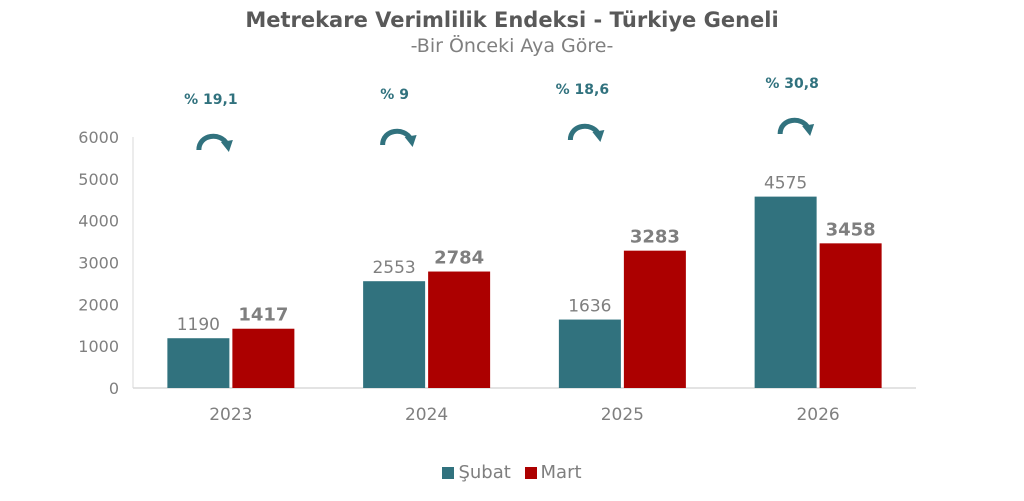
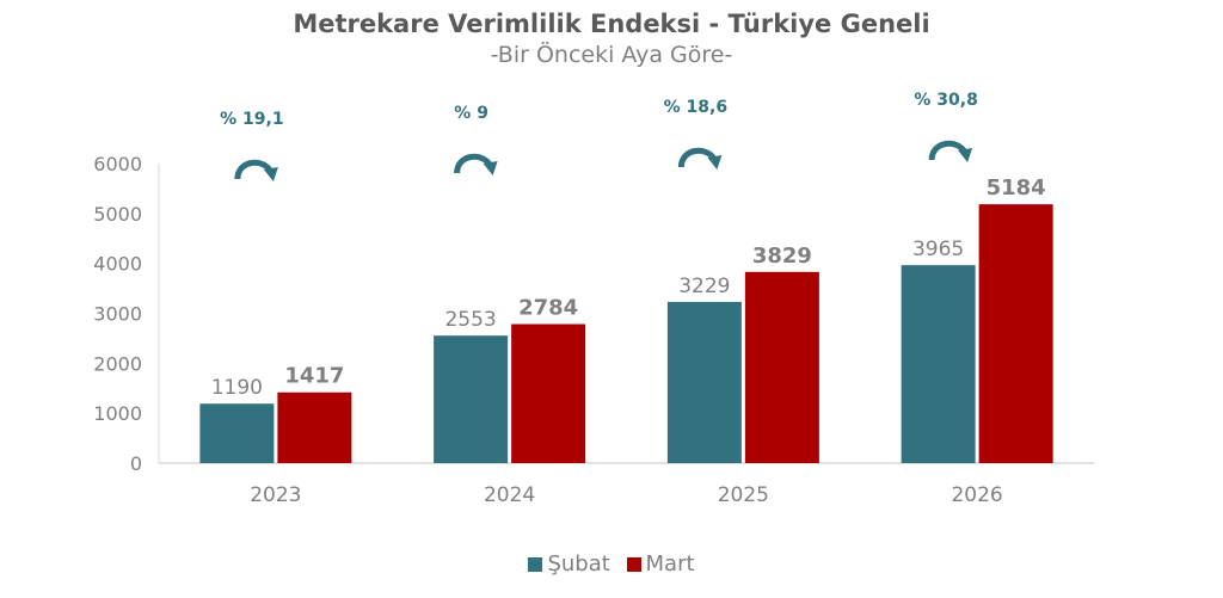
Şubat/2025: 1636 -> 3229
Mart/2025: 3283 -> 3829
Şubat/2026: 4575 -> 3965
Mart/2026: 3458 -> 5184
